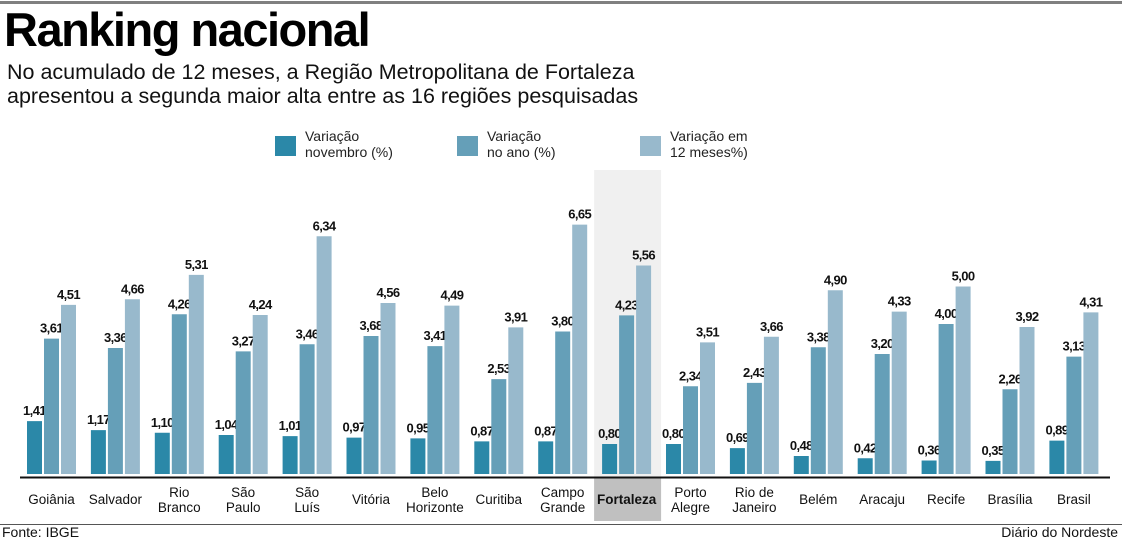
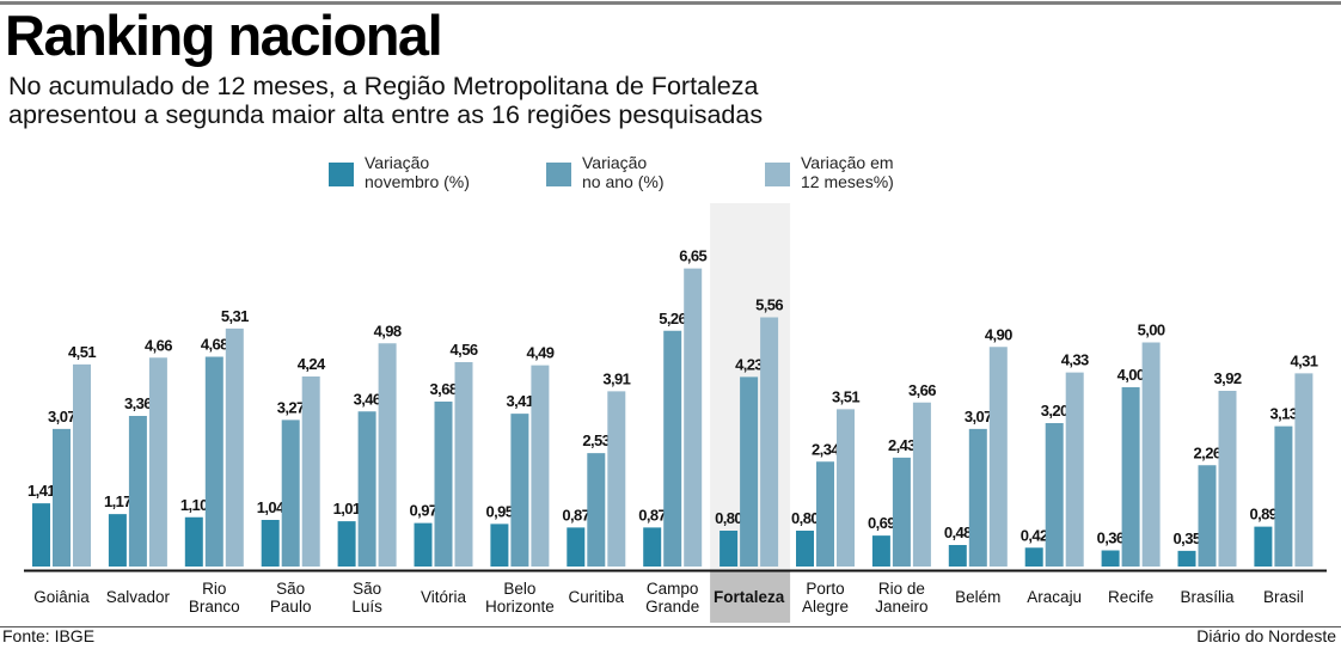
Variação no ano (%)/Goiânia: 3,61 -> 3,07
Variação no ano (%)/Rio Branco: 4,26 -> 4,68
Variação em 12 meses%)/São Luís: 6,34 -> 4,98
Variação no ano (%)/Campo Grande: 3,80 -> 5,26
Variação no ano (%)/Belém: 3,38 -> 3,07
